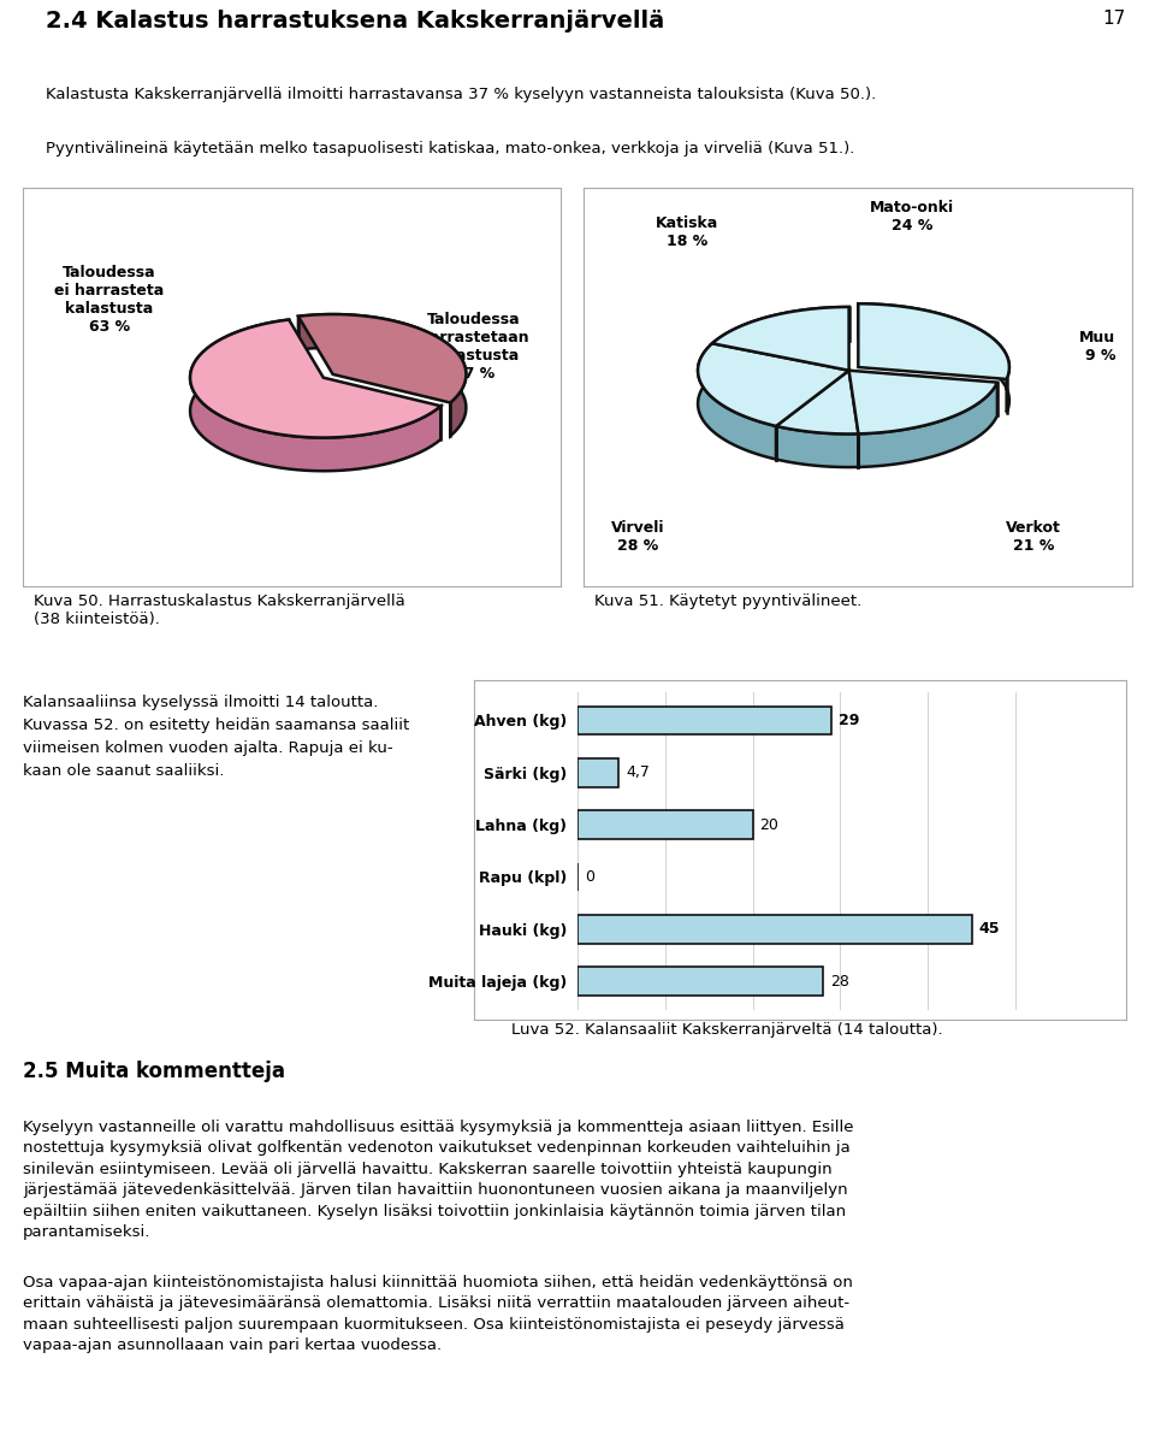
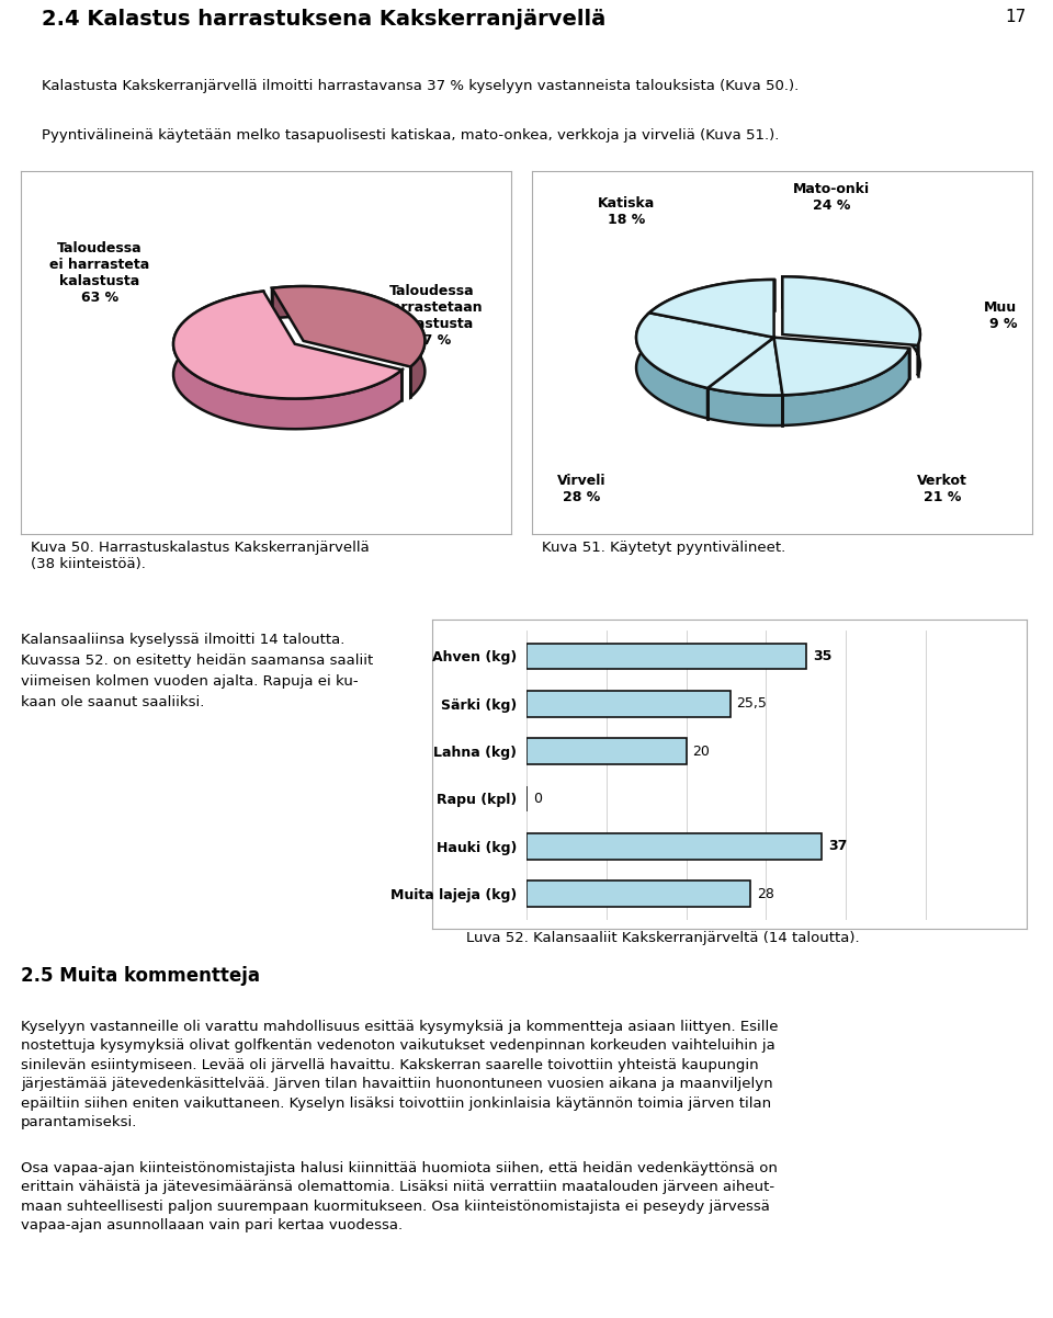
Ahven (kg): 29 -> 35
Särki (kg): 4,7 -> 25,5
Hauki (kg): 45 -> 37
